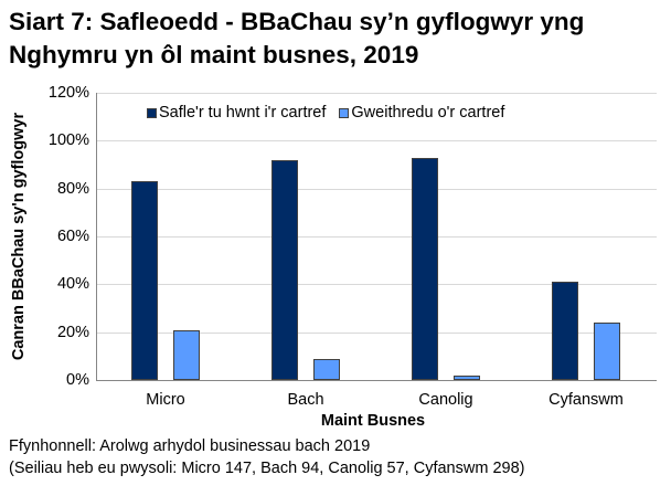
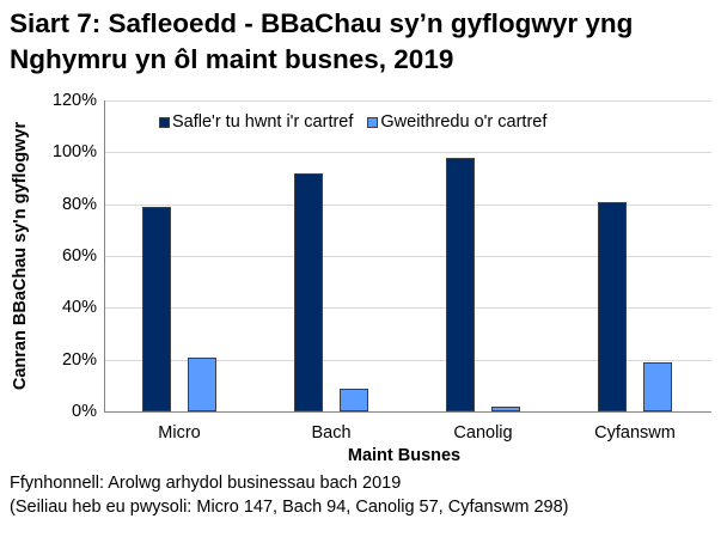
Safle'r tu hwnt i'r cartref/Micro: 83% -> 79%
Safle'r tu hwnt i'r cartref/Canolig: 93% -> 98%
Safle'r tu hwnt i'r cartref/Cyfanswm: 41% -> 81%
Gweithredu o'r cartref/Cyfanswm: 24% -> 19%
